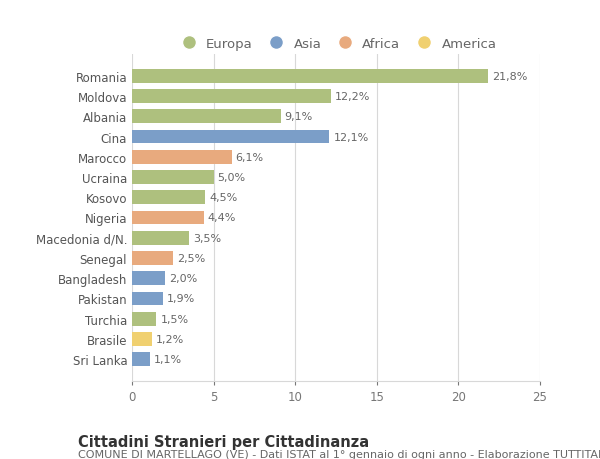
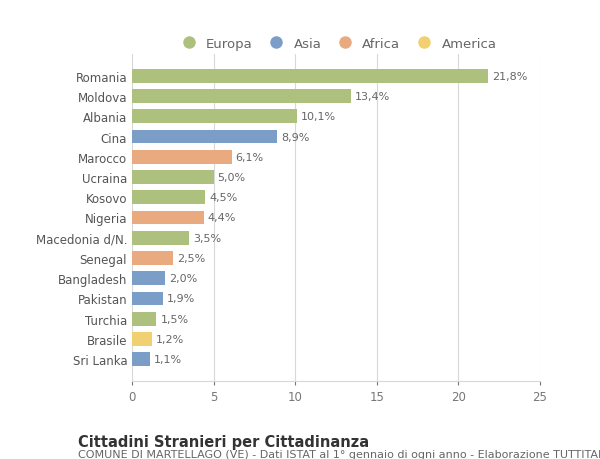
Moldova: 12,2% -> 13,4%
Albania: 9,1% -> 10,1%
Cina: 12,1% -> 8,9%
